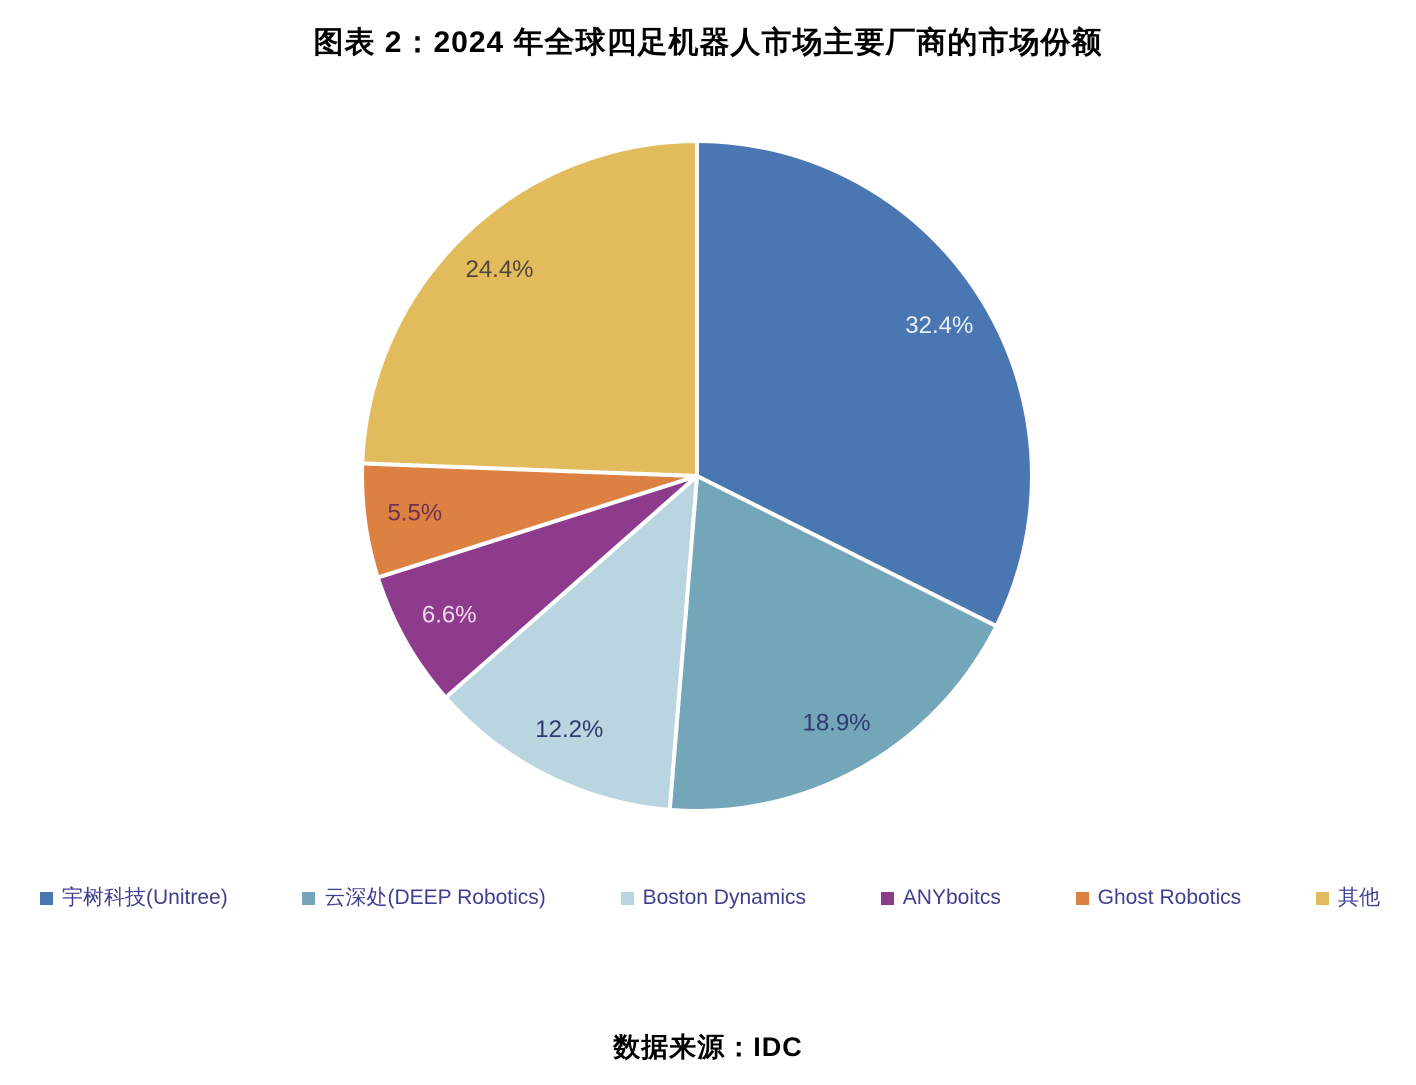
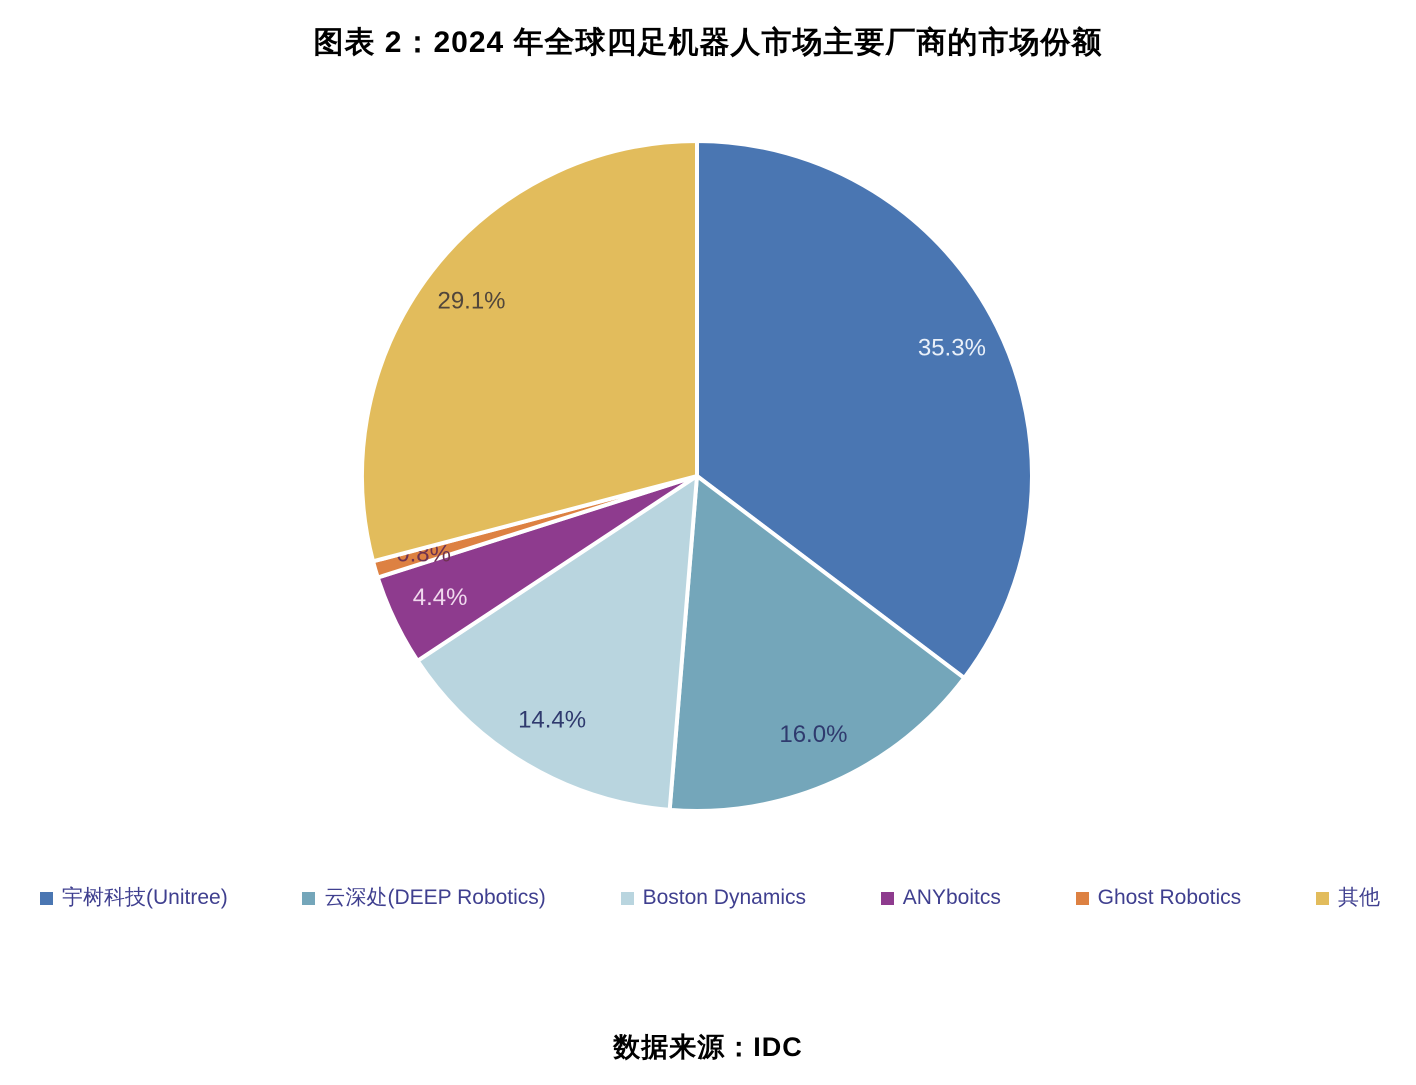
宇树科技(Unitree): 32.4% -> 35.3%
云深处(DEEP Robotics): 18.9% -> 16.0%
Boston Dynamics: 12.2% -> 14.4%
ANYboitcs: 6.6% -> 4.4%
Ghost Robotics: 5.5% -> 0.8%
其他: 24.4% -> 29.1%
